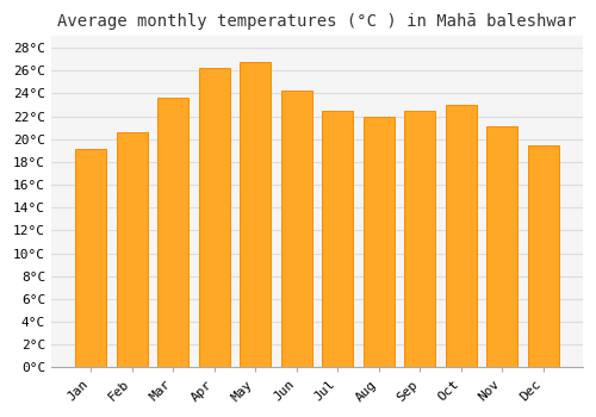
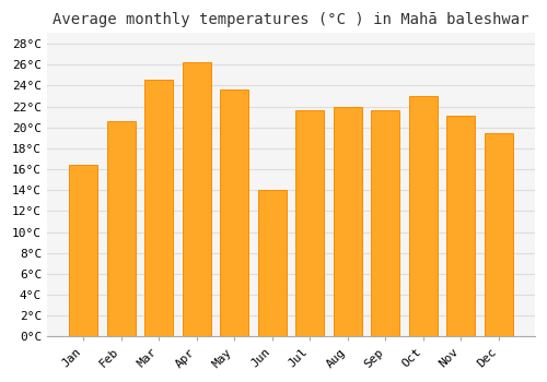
Jan: 19.1°C -> 16.4°C
Mar: 23.6°C -> 24.6°C
May: 26.7°C -> 23.6°C
Jun: 24.2°C -> 14.0°C
Jul: 22.5°C -> 21.6°C
Sep: 22.5°C -> 21.6°C
